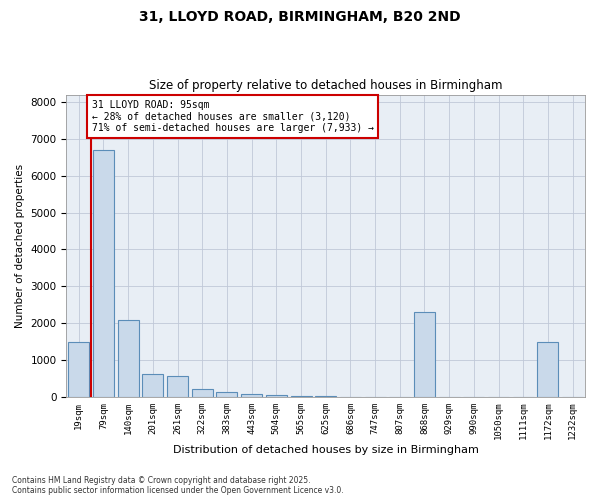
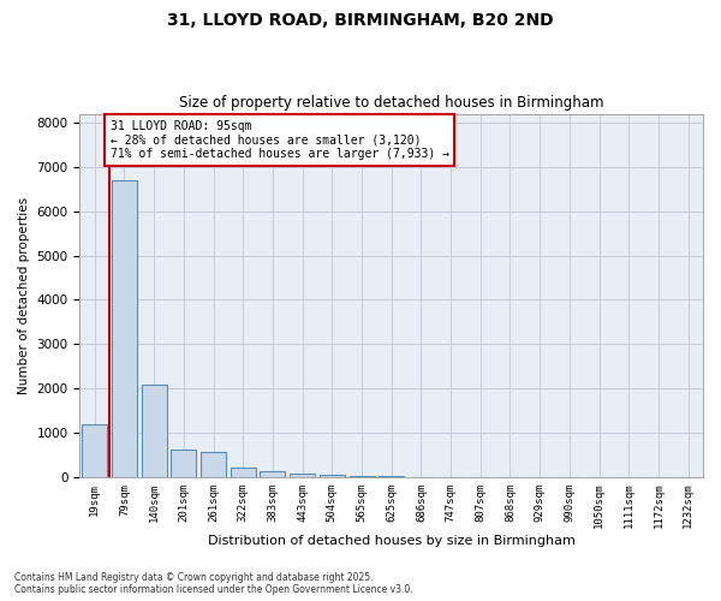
19sqm: 1500 -> 1200
868sqm: 2300 -> 0
1172sqm: 1500 -> 0
